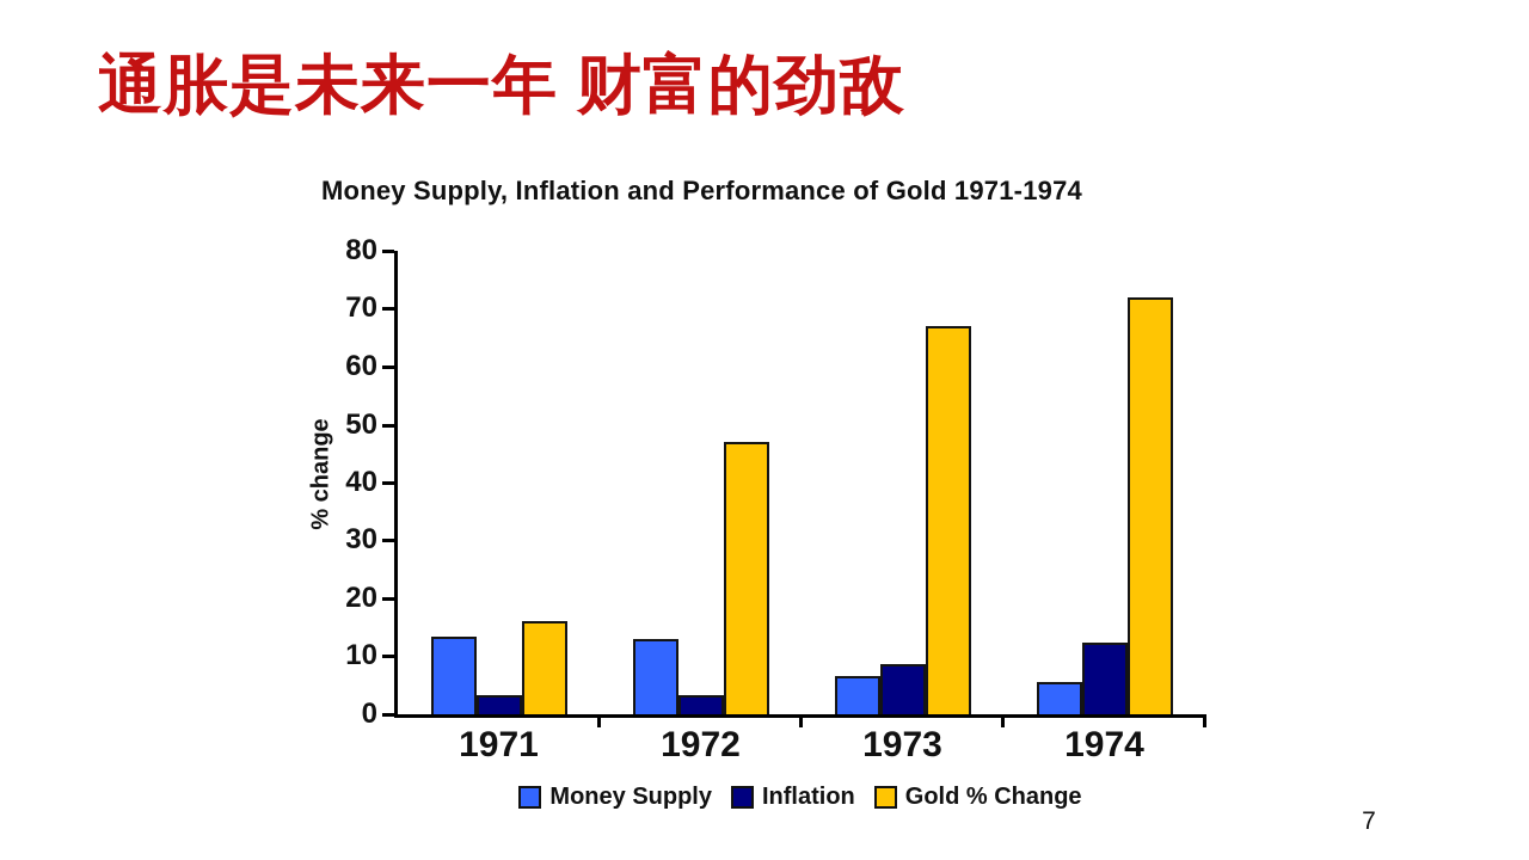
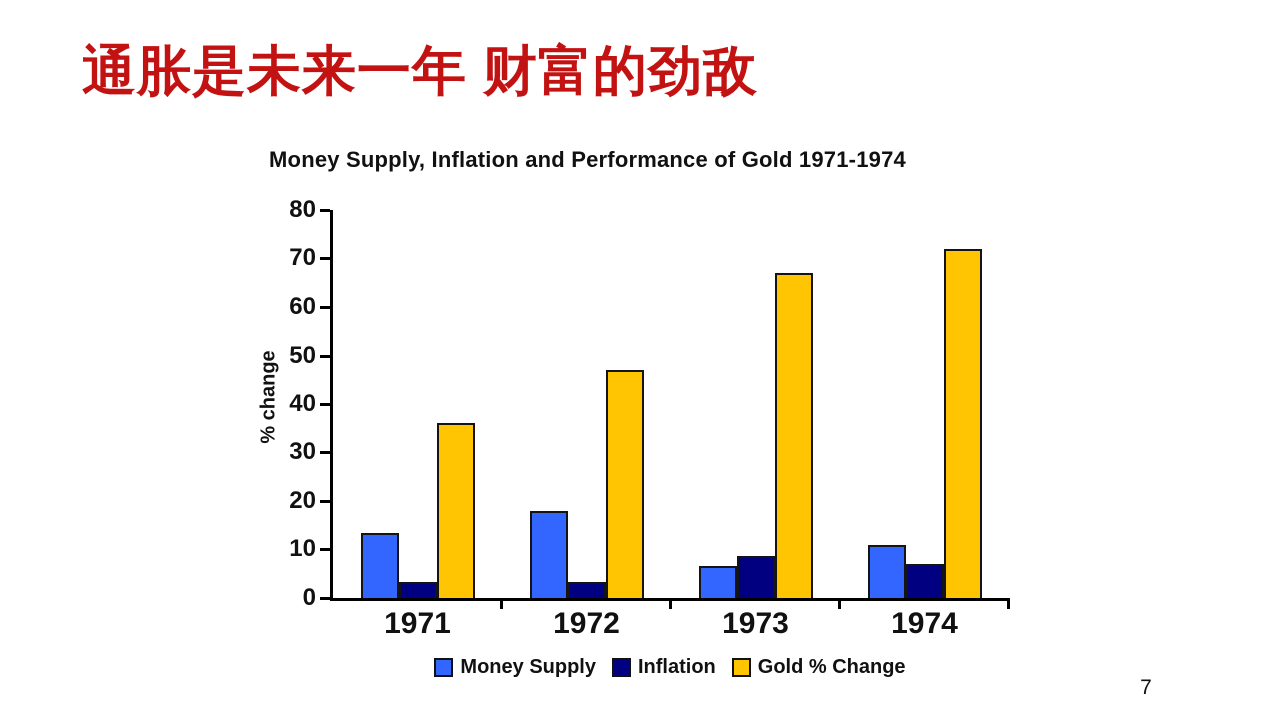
Gold % Change/1971: 16 -> 36
Money Supply/1972: 13 -> 18
Money Supply/1974: 6 -> 11
Inflation/1974: 12 -> 7
